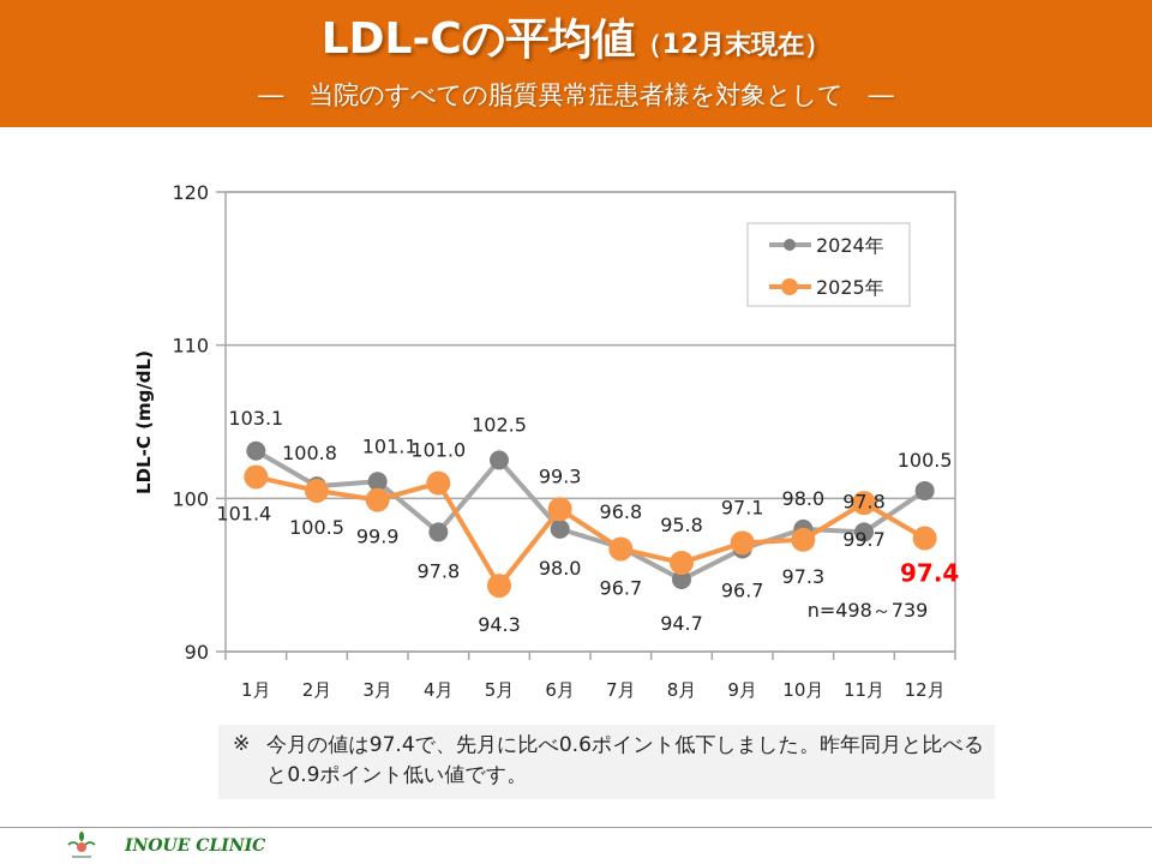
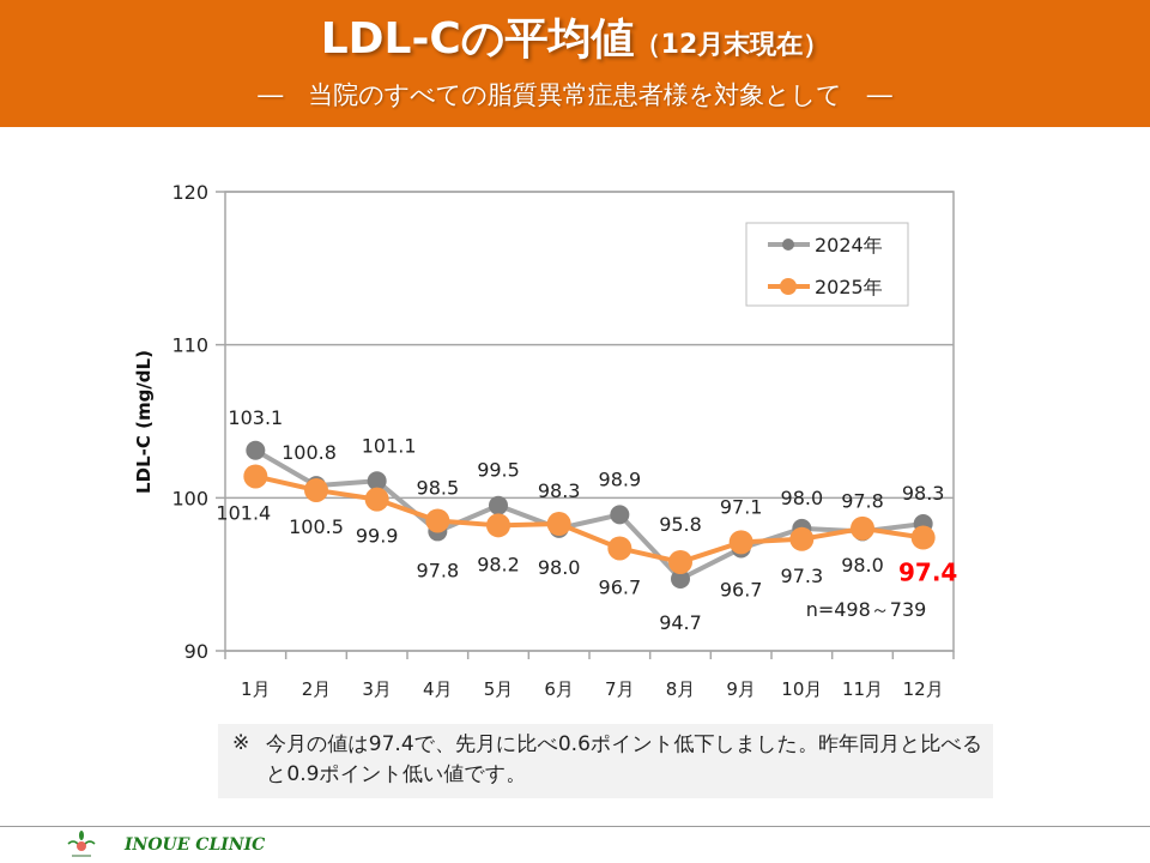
2025年/4月: 101.0 -> 98.5
2024年/5月: 102.5 -> 99.5
2025年/5月: 94.3 -> 98.2
2025年/6月: 99.3 -> 98.3
2024年/7月: 96.8 -> 98.9
2025年/11月: 99.7 -> 98.0
2024年/12月: 100.5 -> 98.3
